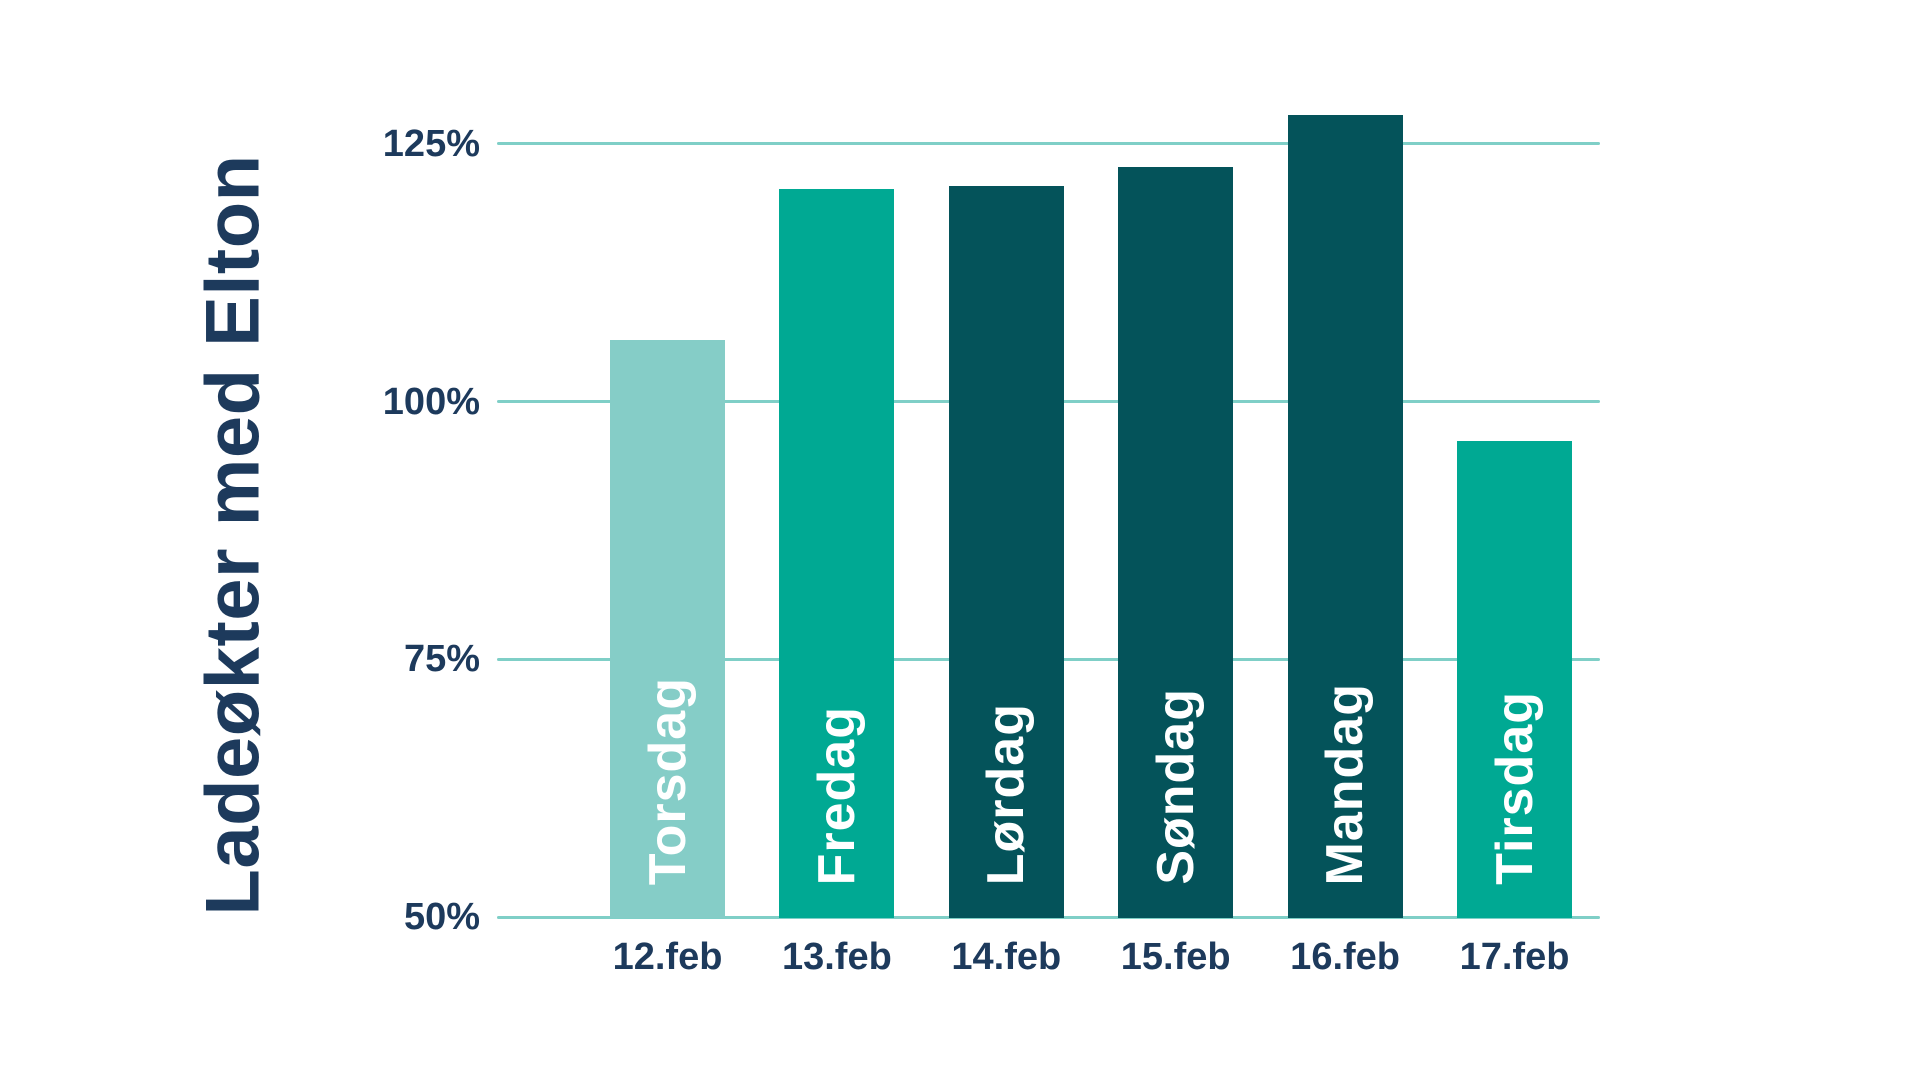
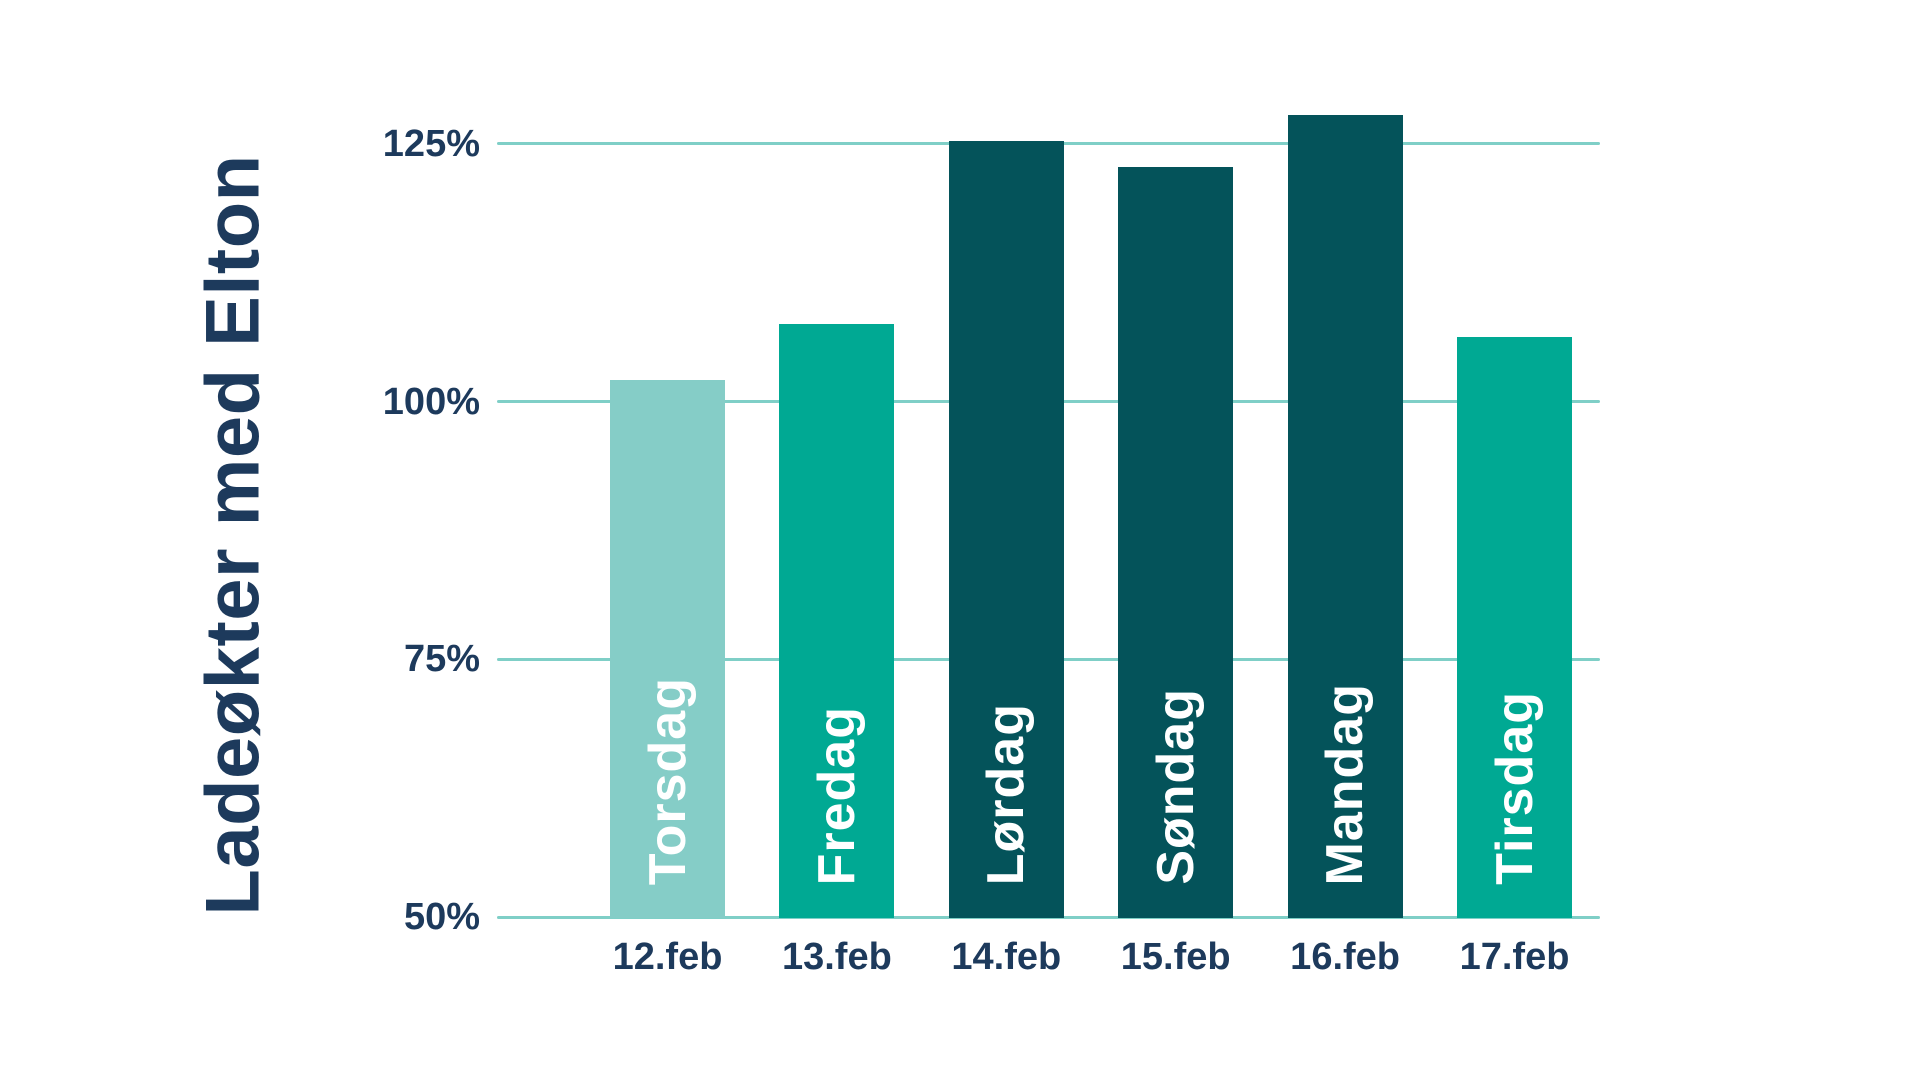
12.feb: 106.0% -> 102.1%
13.feb: 120.6% -> 107.5%
14.feb: 120.9% -> 125.3%
17.feb: 96.2% -> 106.3%
